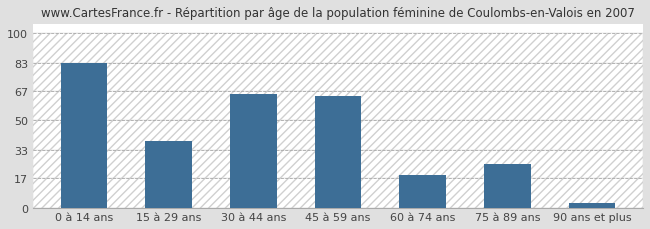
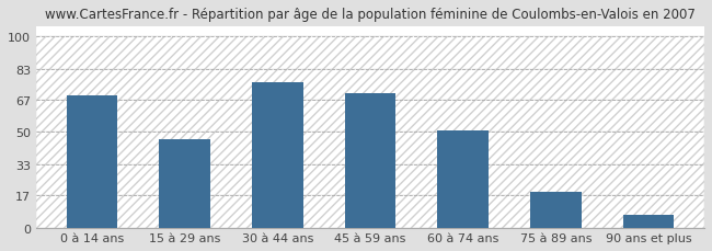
0 à 14 ans: 83 -> 69
15 à 29 ans: 38 -> 46
30 à 44 ans: 65 -> 76
45 à 59 ans: 64 -> 70
60 à 74 ans: 19 -> 51
75 à 89 ans: 25 -> 19
90 ans et plus: 3 -> 7
